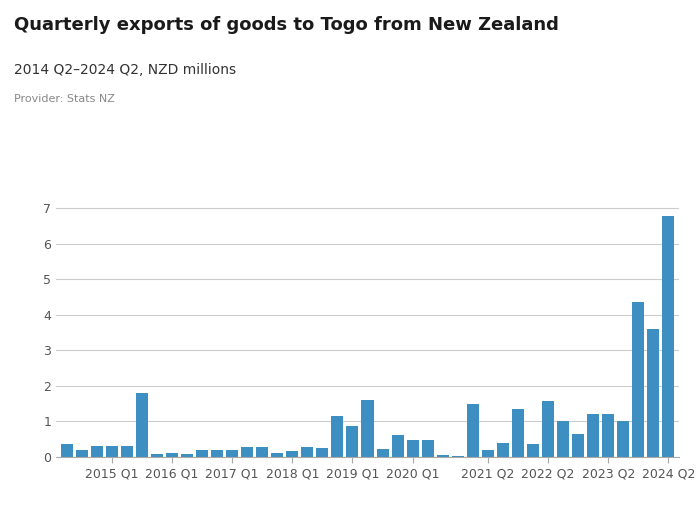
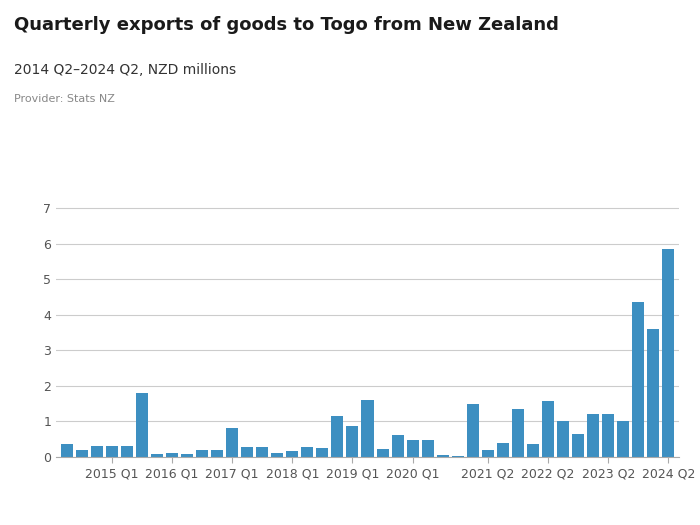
2017 Q1: 0.18 -> 0.80
2024 Q2: 6.80 -> 5.85
